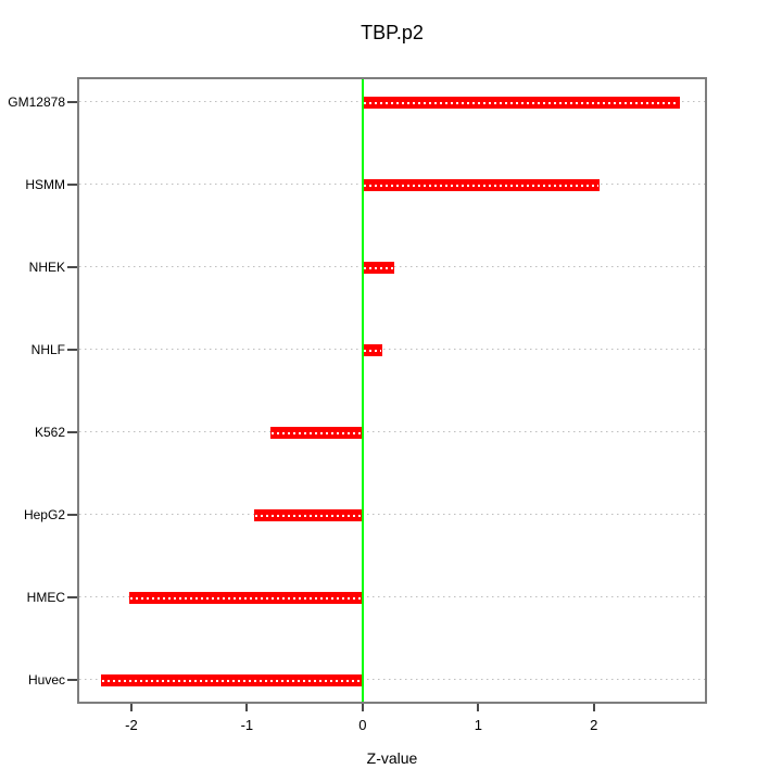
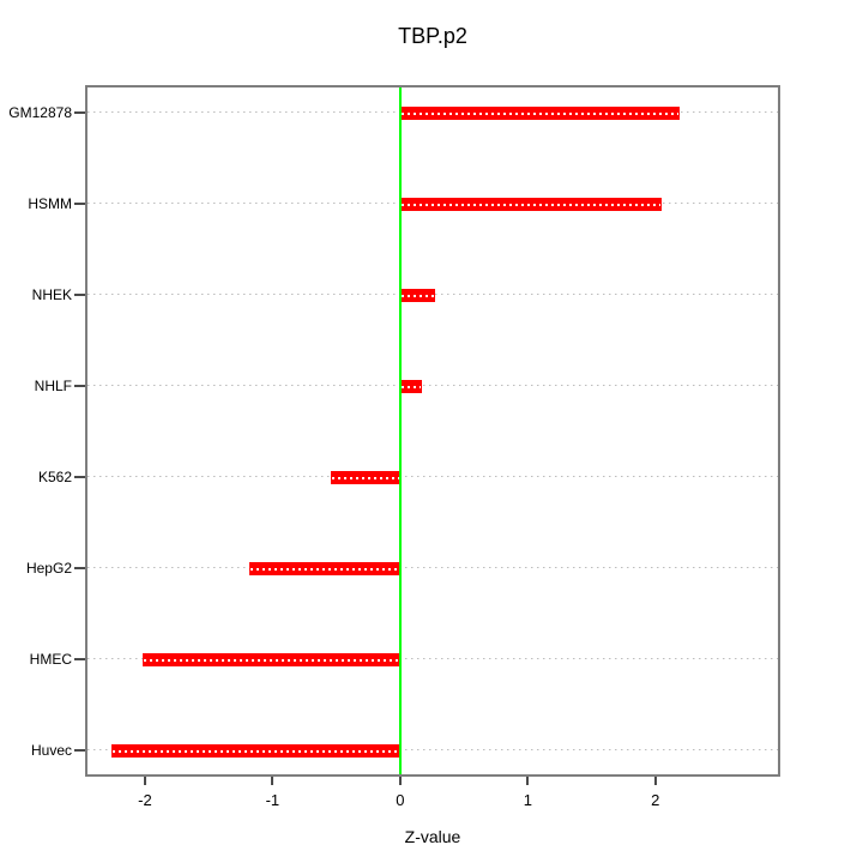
GM12878: 2.74 -> 2.19
K562: -0.80 -> -0.54
HepG2: -0.94 -> -1.18
